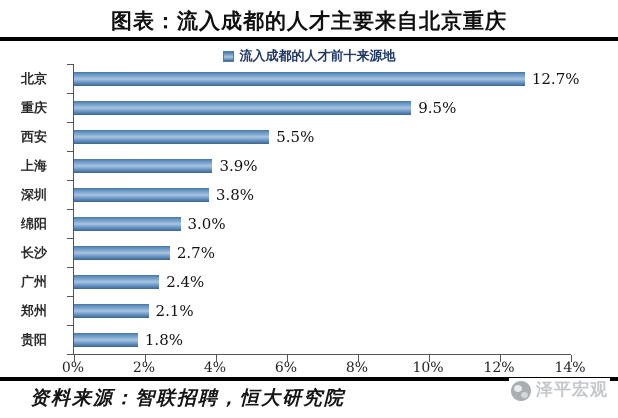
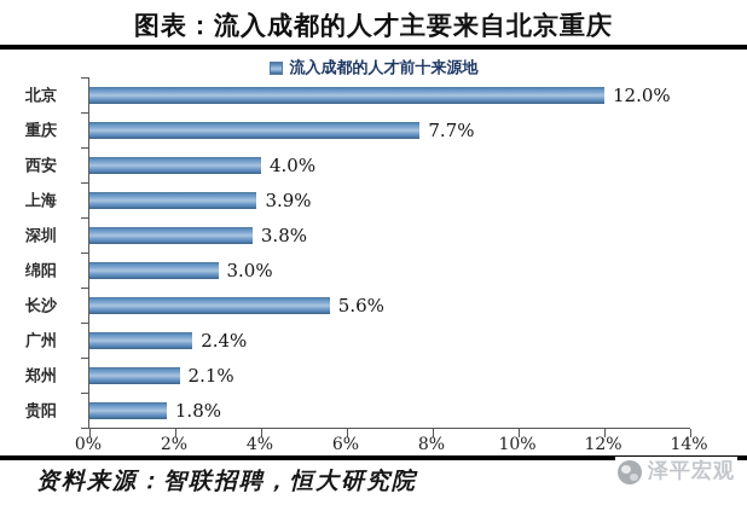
北京: 12.7% -> 12.0%
重庆: 9.5% -> 7.7%
西安: 5.5% -> 4.0%
长沙: 2.7% -> 5.6%
